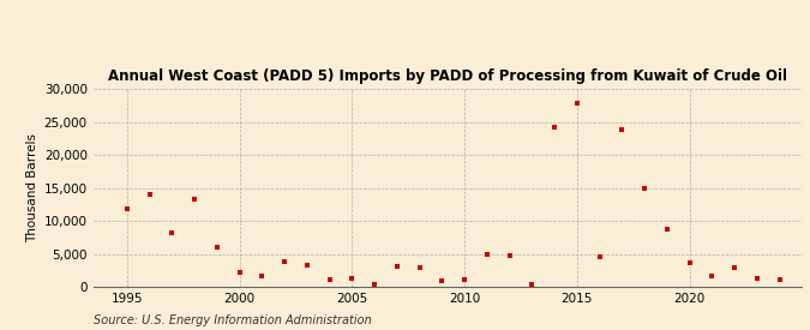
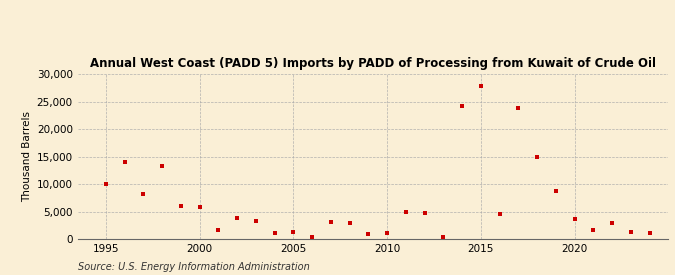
1995: 11,800 -> 10,000
2000: 2,200 -> 5,800
